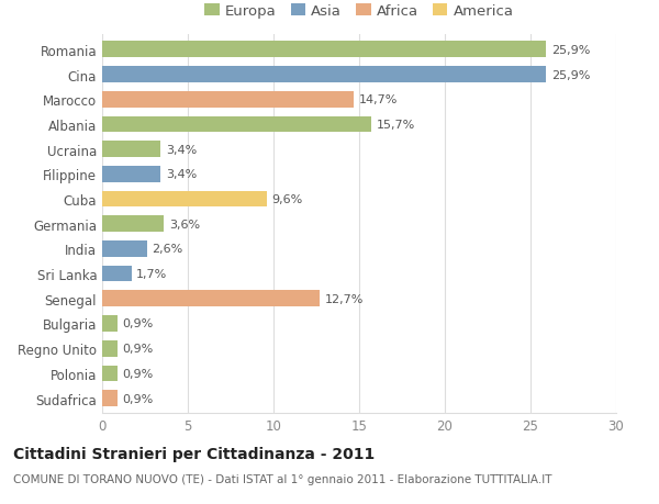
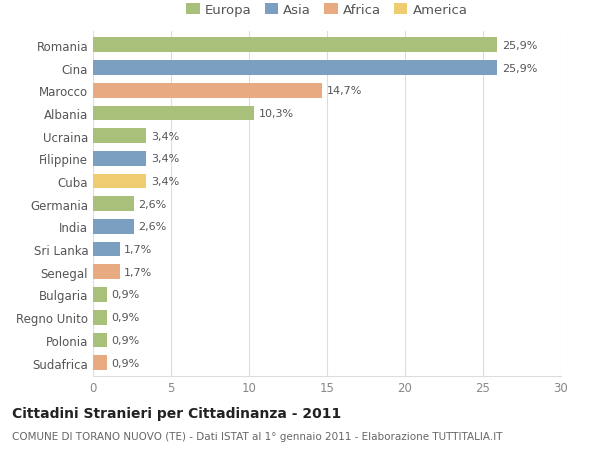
Albania: 15,7% -> 10,3%
Cuba: 9,6% -> 3,4%
Germania: 3,6% -> 2,6%
Senegal: 12,7% -> 1,7%
